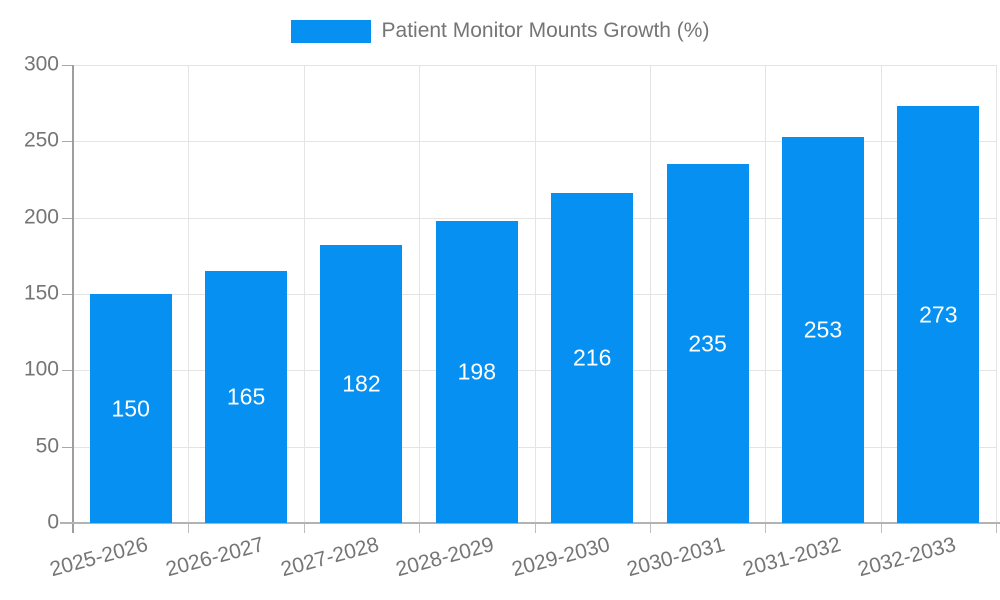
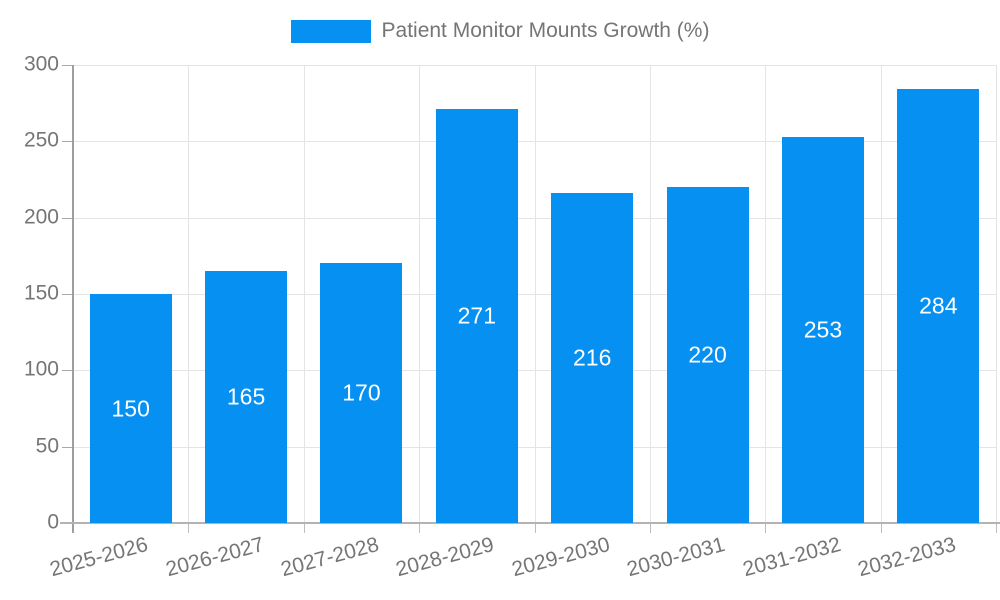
2027-2028: 182 -> 170
2028-2029: 198 -> 271
2030-2031: 235 -> 220
2032-2033: 273 -> 284
